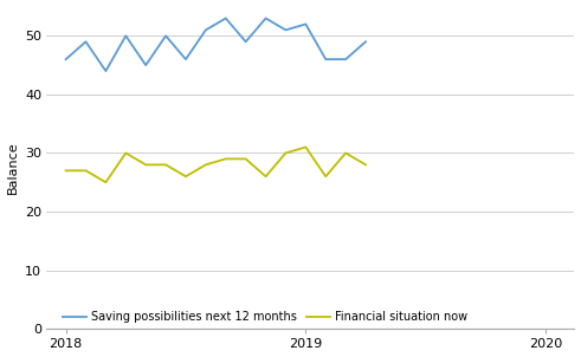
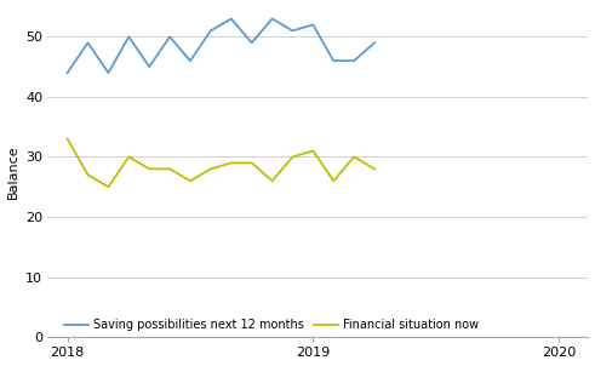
Saving possibilities next 12 months/2018: 46 -> 44
Financial situation now/2018: 27 -> 33
